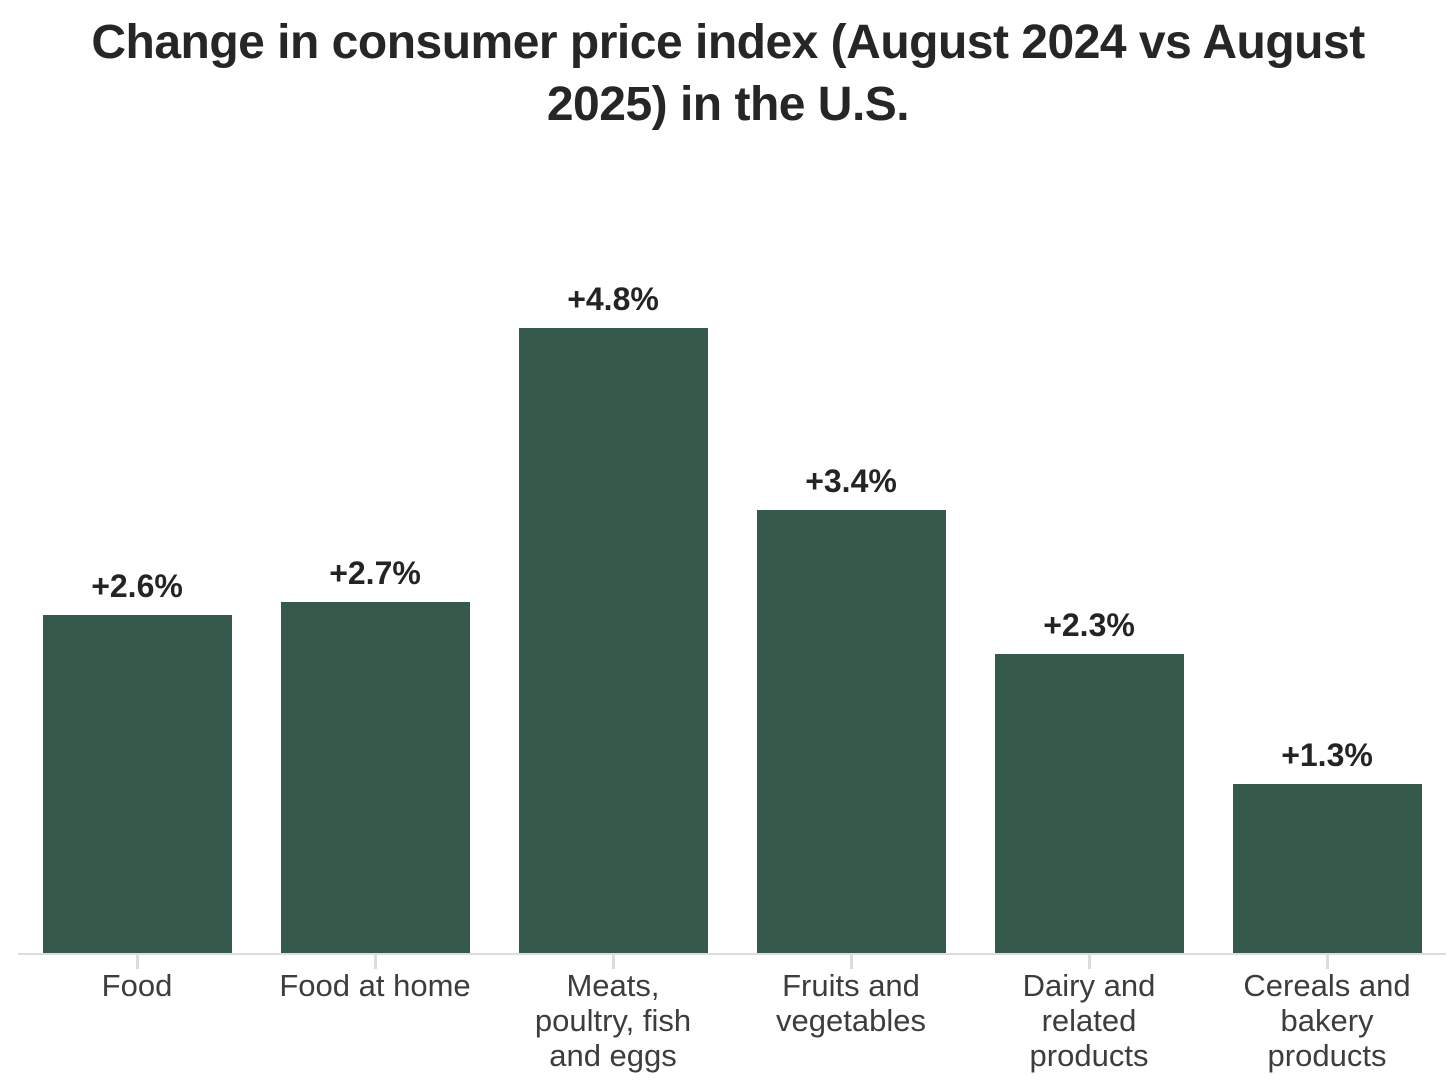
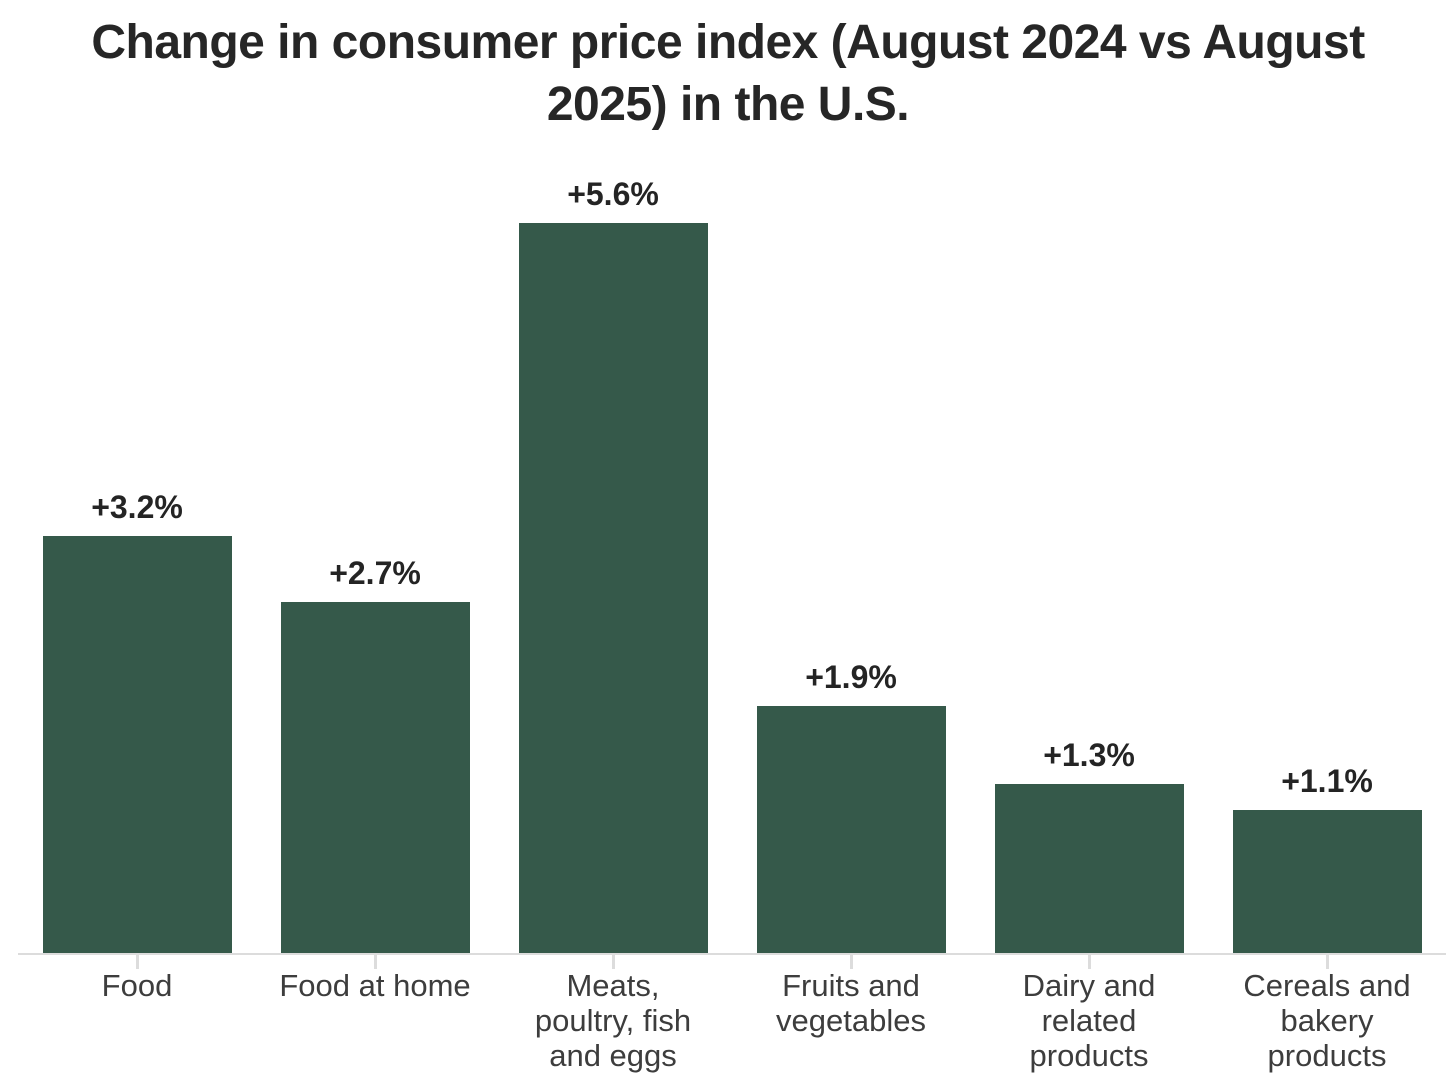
Food: +2.6% -> +3.2%
Meats, poultry, fish and eggs: +4.8% -> +5.6%
Fruits and vegetables: +3.4% -> +1.9%
Dairy and related products: +2.3% -> +1.3%
Cereals and bakery products: +1.3% -> +1.1%
